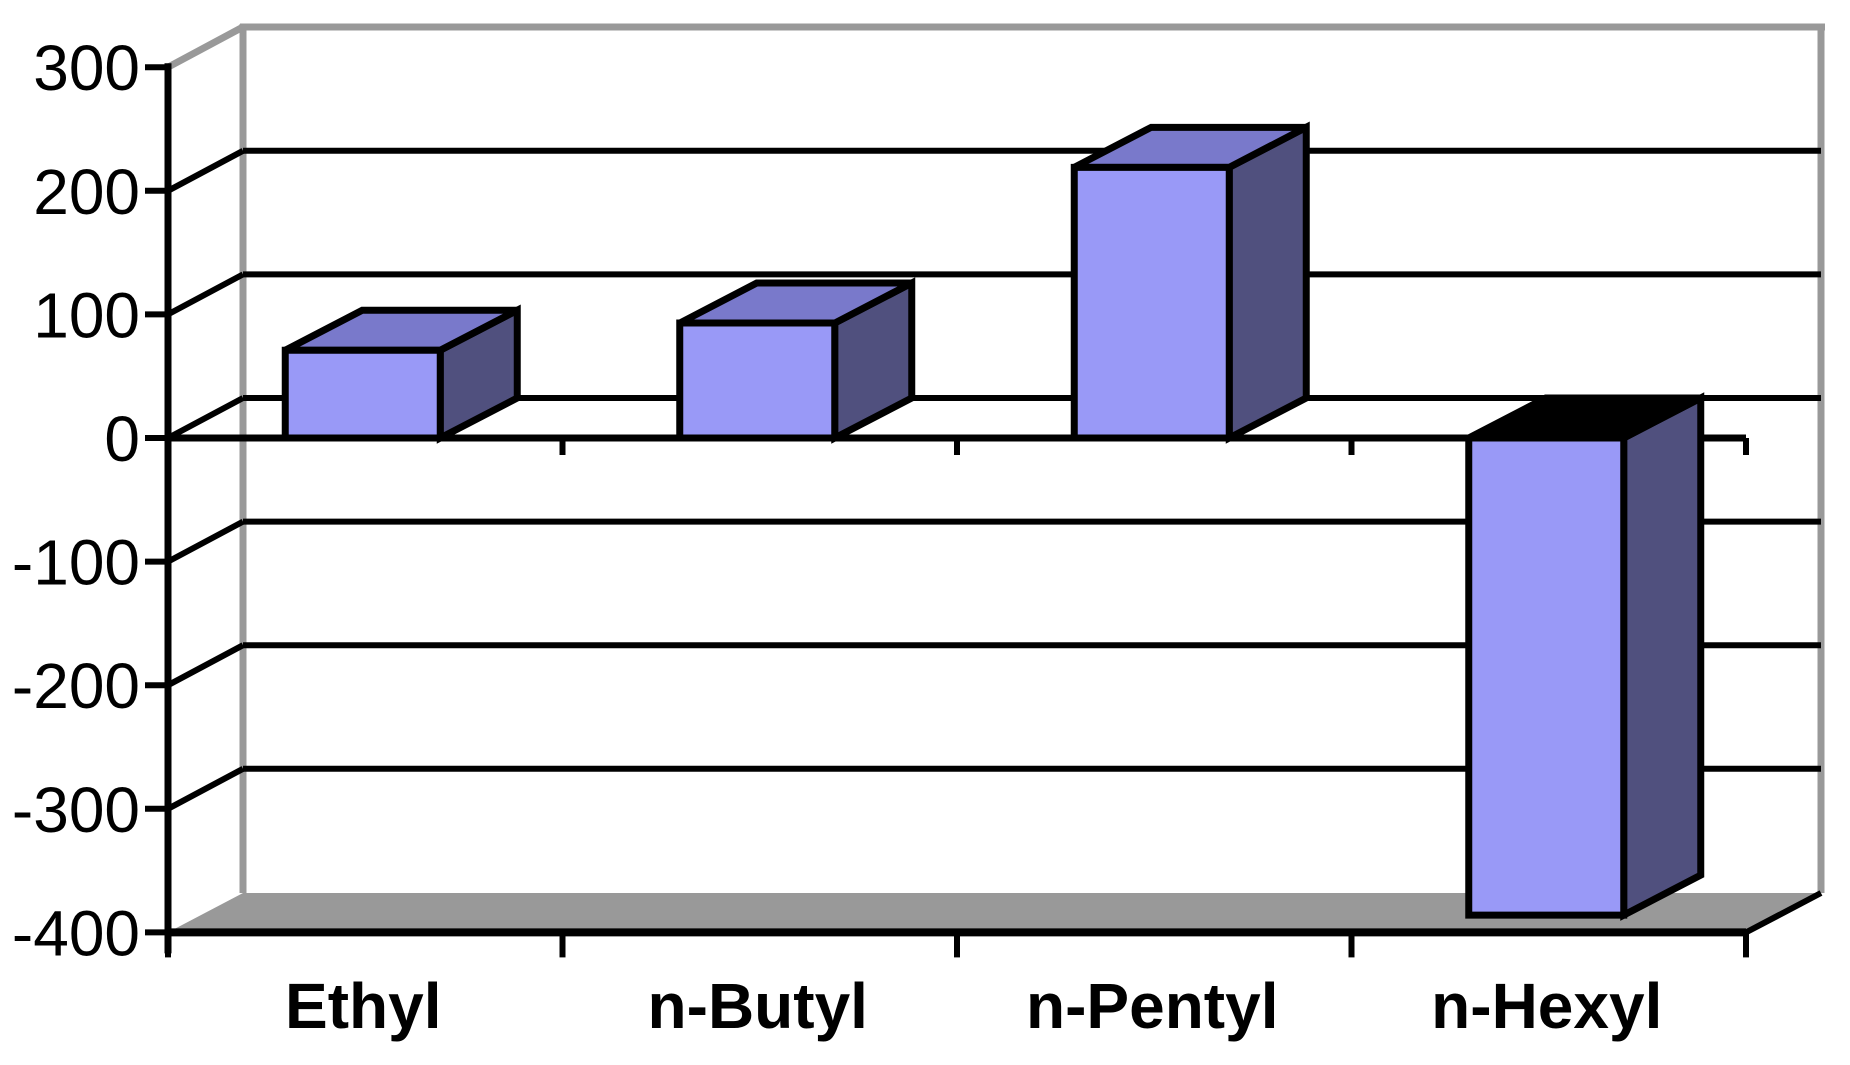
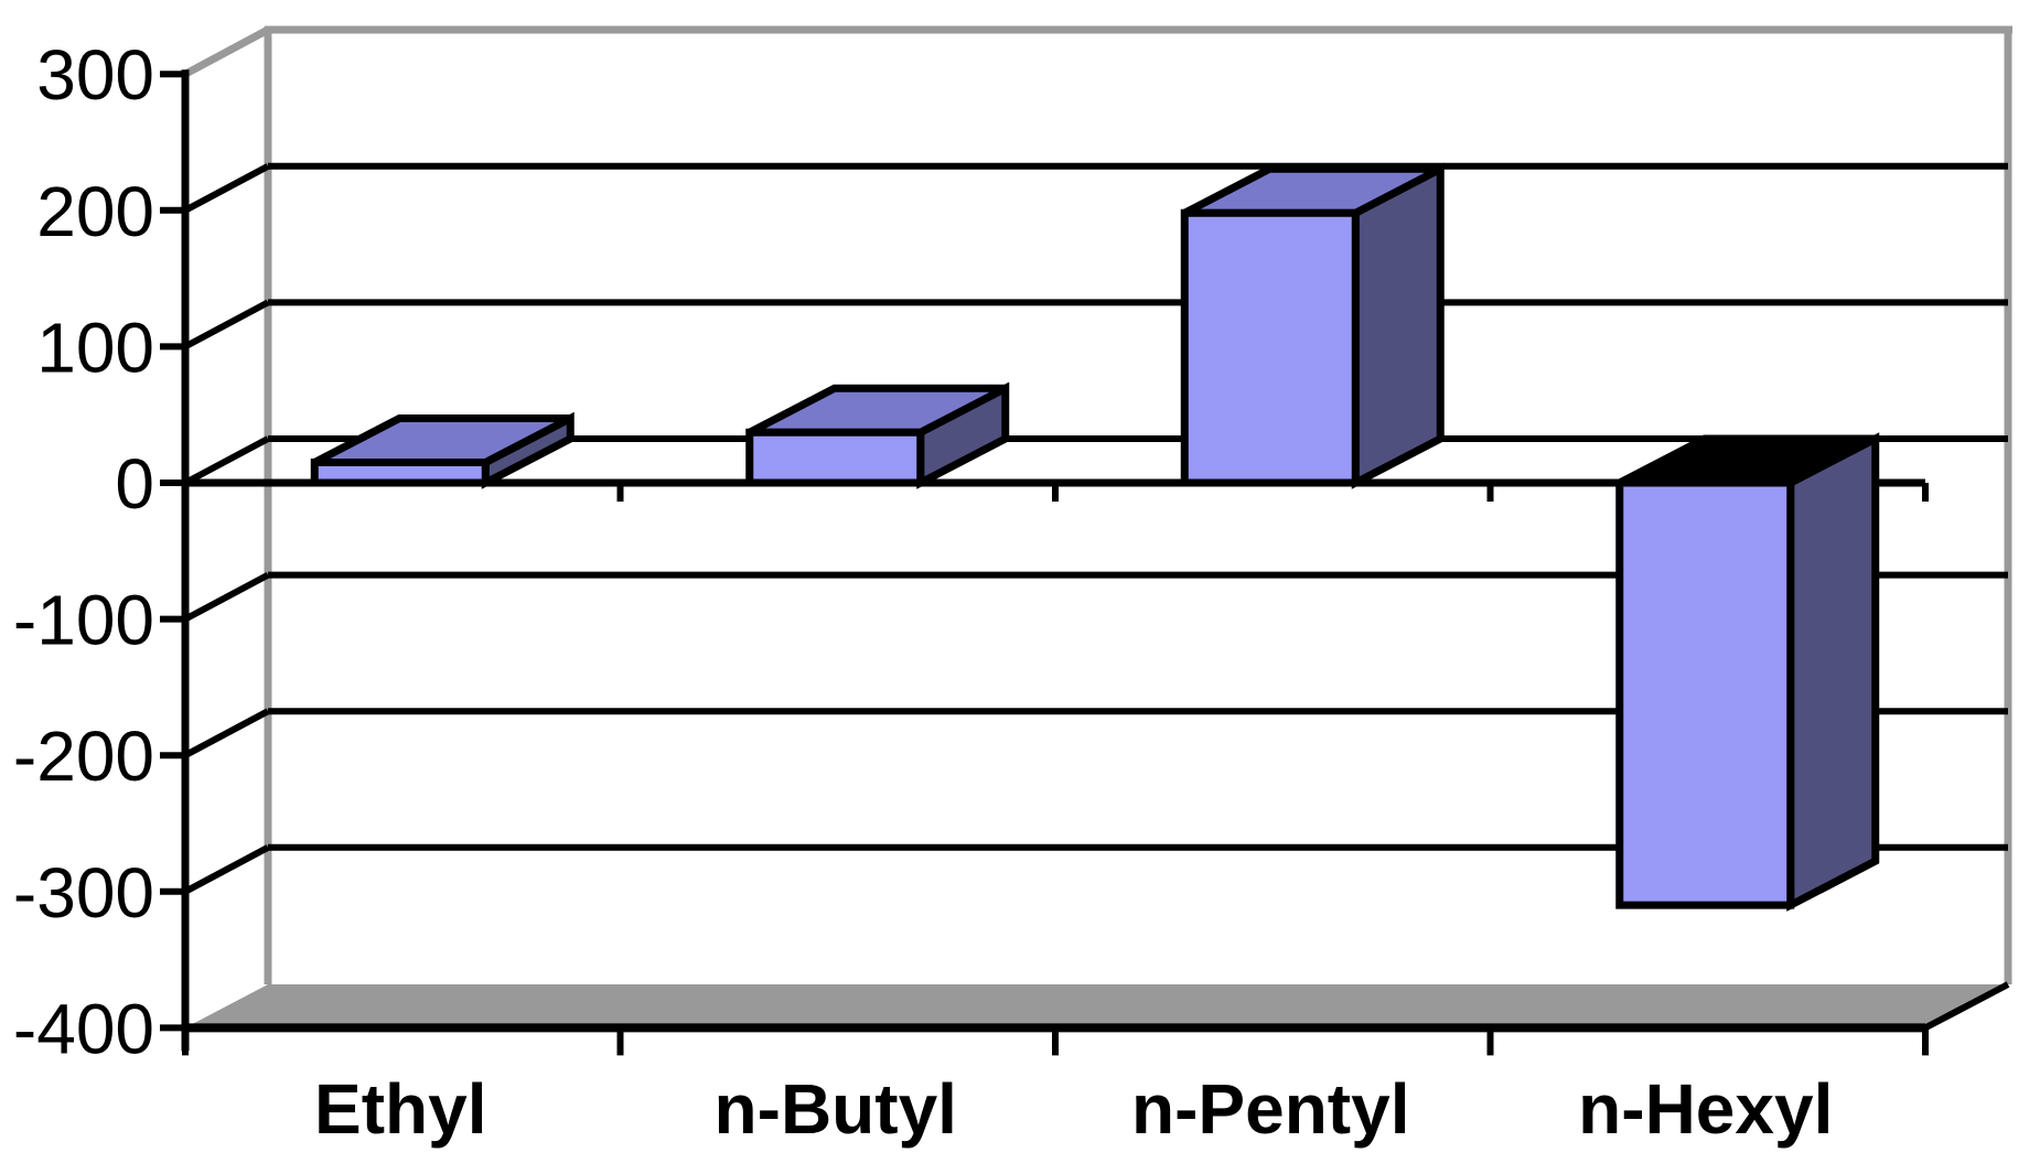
Ethyl: 71 -> 15
n-Butyl: 93 -> 37
n-Pentyl: 219 -> 198
n-Hexyl: -386 -> -310
